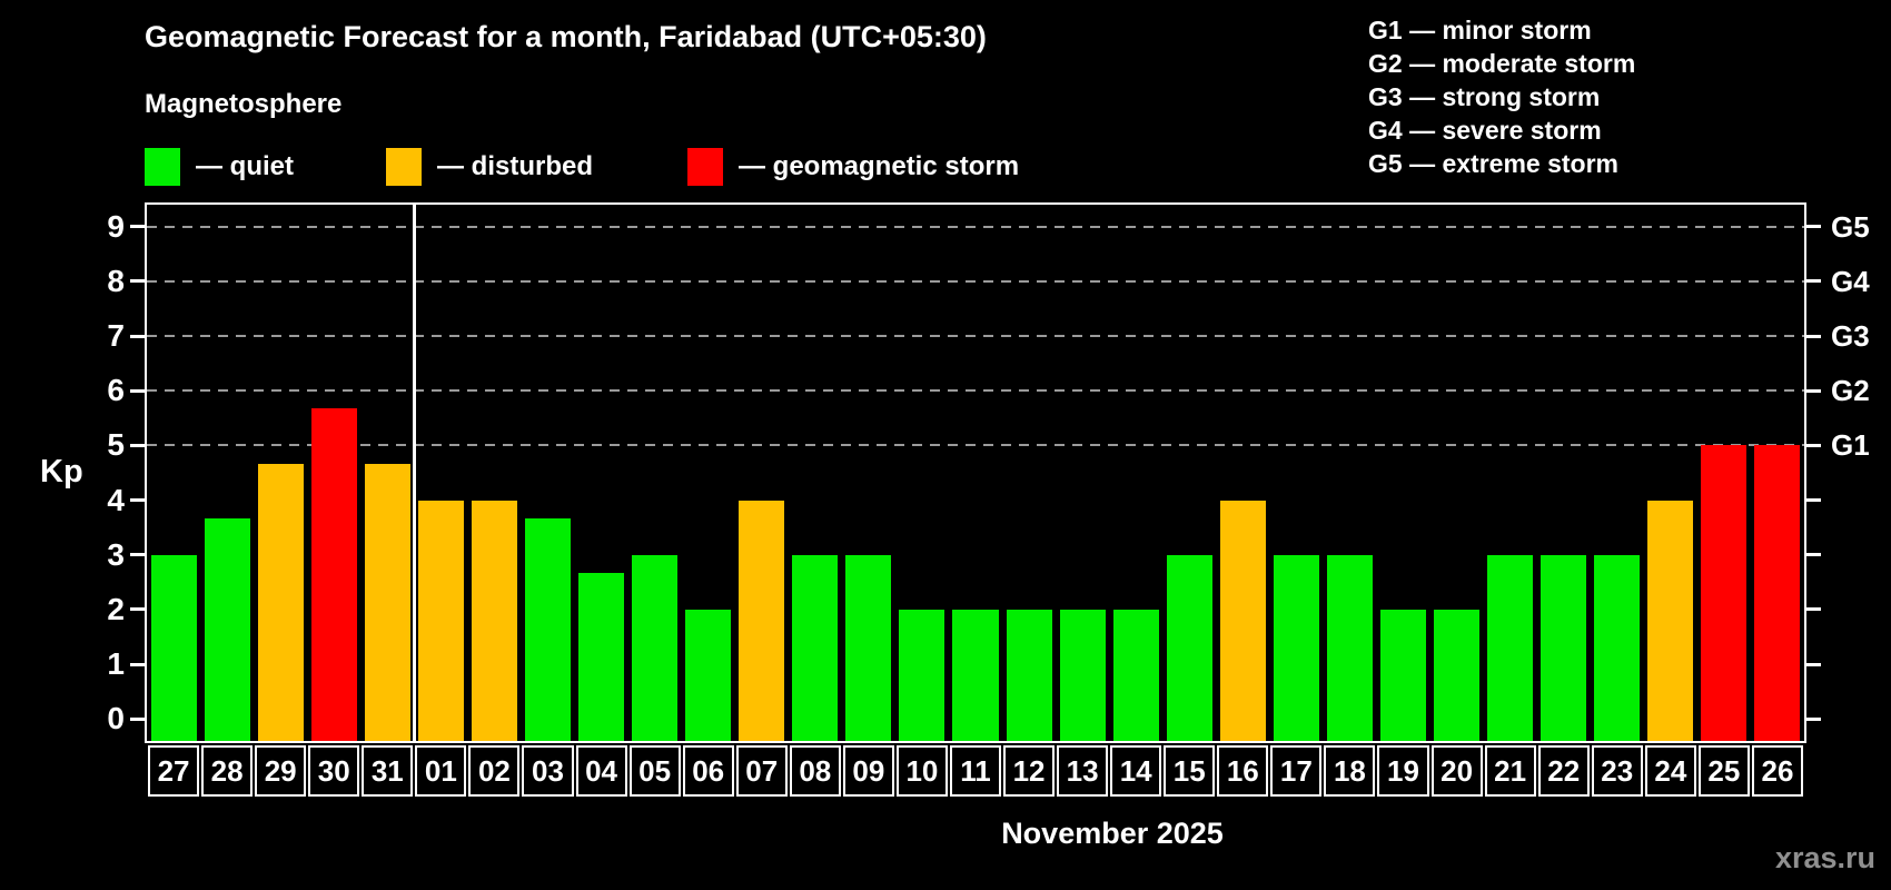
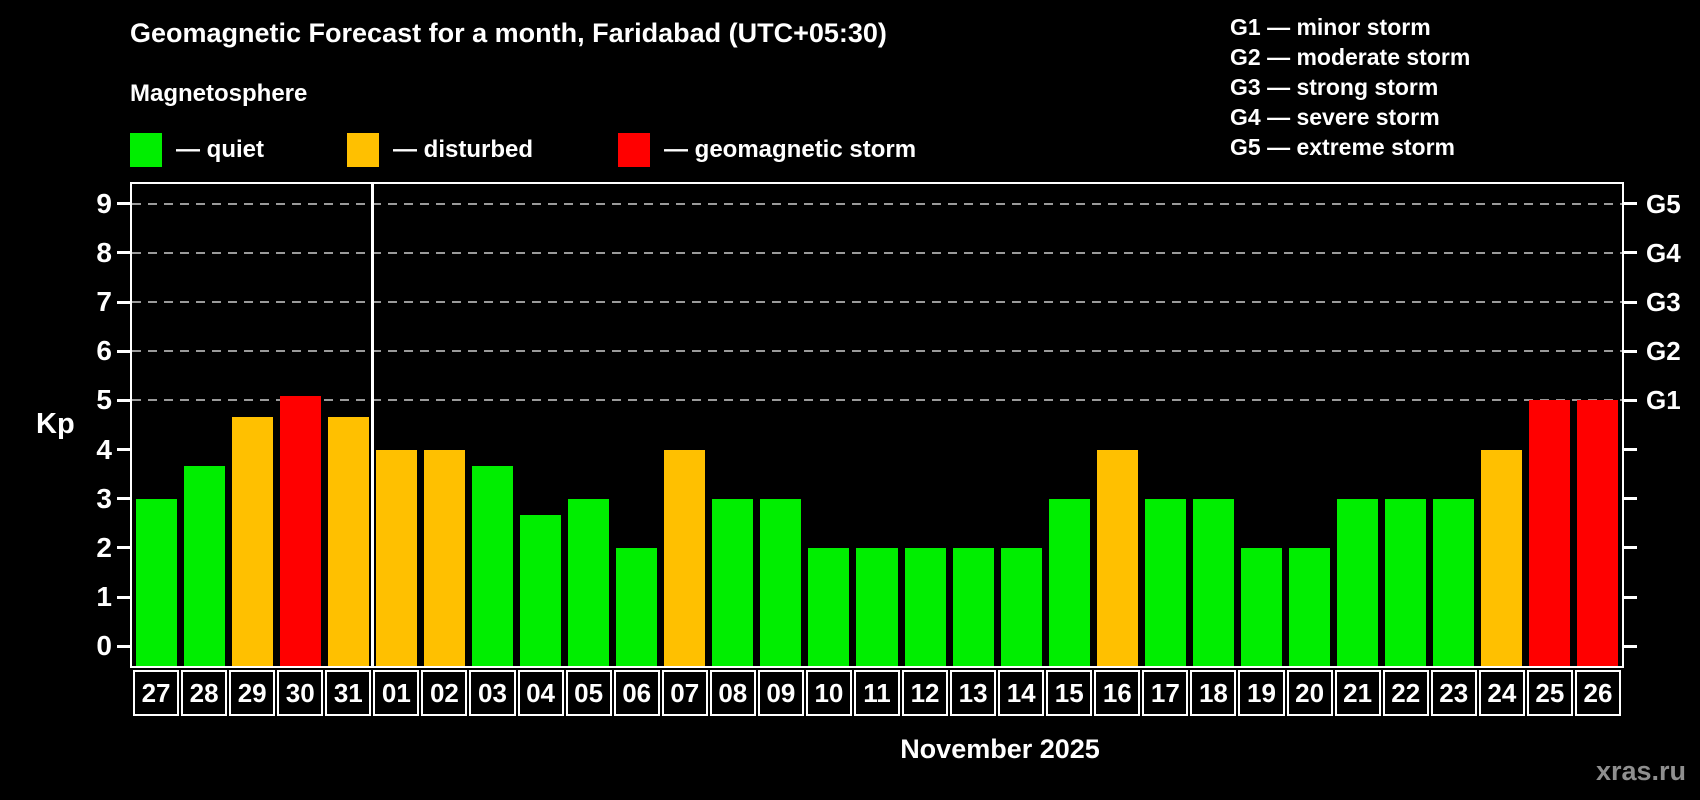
30: 5.7 -> 5.1
